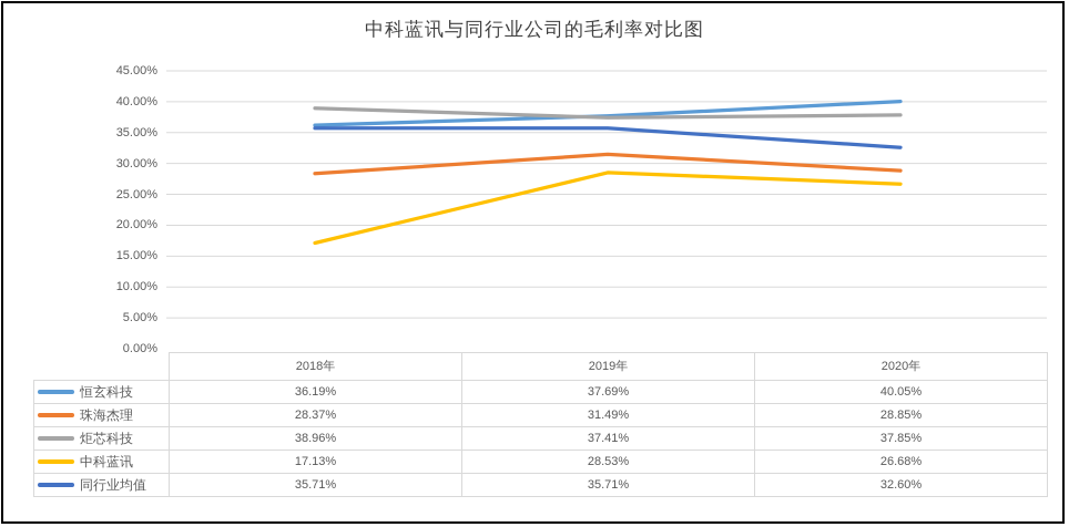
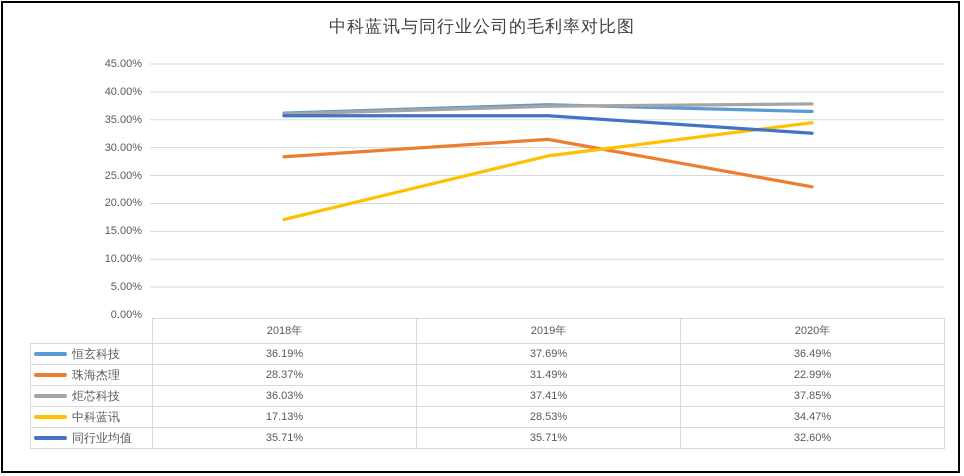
炬芯科技/2018年: 38.96% -> 36.03%
恒玄科技/2020年: 40.05% -> 36.49%
珠海杰理/2020年: 28.85% -> 22.99%
中科蓝讯/2020年: 26.68% -> 34.47%
